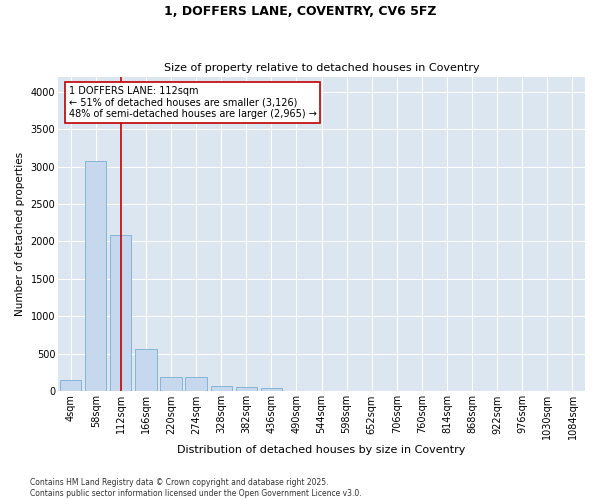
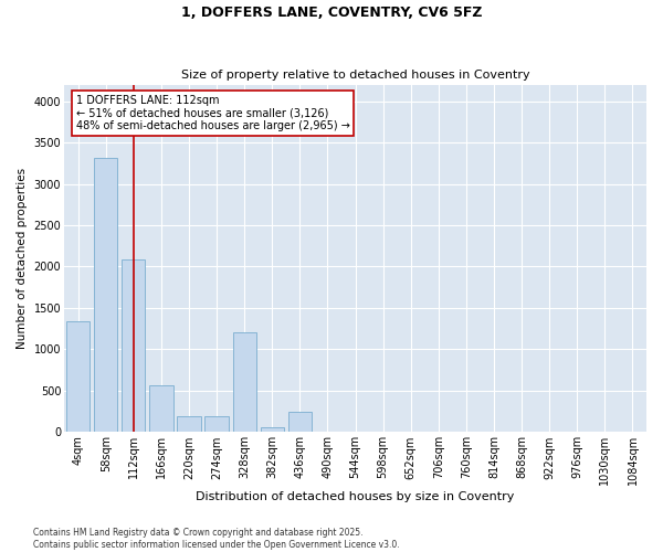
4sqm: 150 -> 1340
58sqm: 3080 -> 3320
328sqm: 70 -> 1200
436sqm: 40 -> 240
